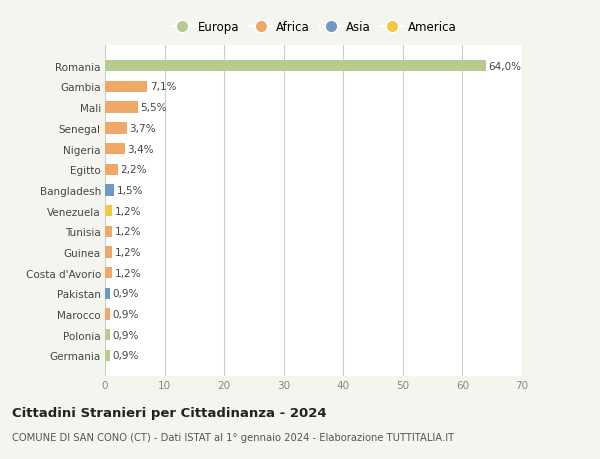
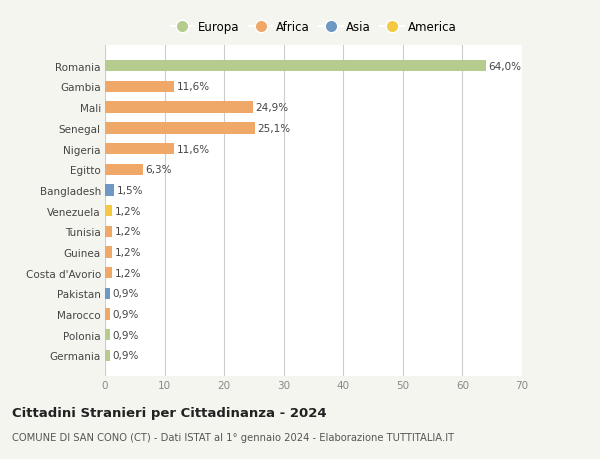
Gambia: 7,1% -> 11,6%
Mali: 5,5% -> 24,9%
Senegal: 3,7% -> 25,1%
Nigeria: 3,4% -> 11,6%
Egitto: 2,2% -> 6,3%
